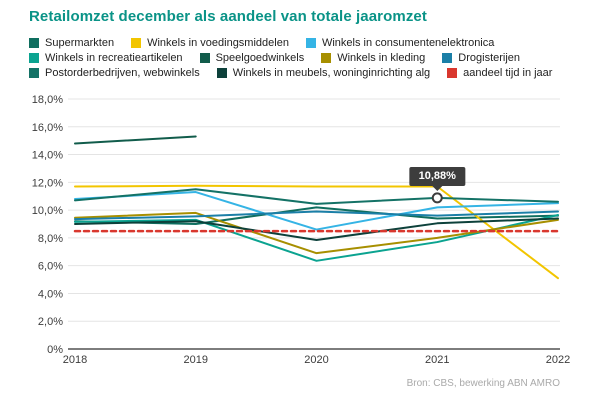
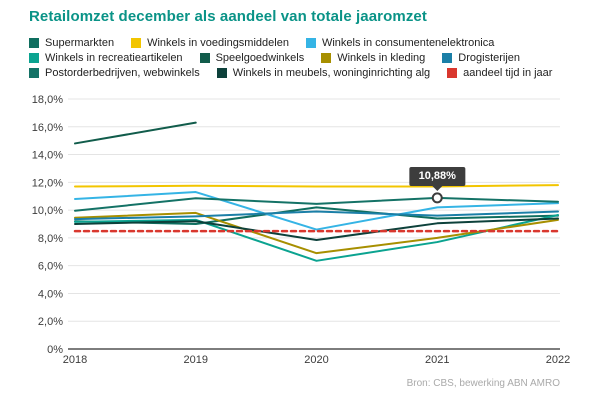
Postorderbedrijven, webwinkels/2018: 10,7% -> 9,9%
Speelgoedwinkels/2019: 15,3% -> 16,3%
Postorderbedrijven, webwinkels/2019: 11,5% -> 10,8%
Winkels in voedingsmiddelen/2022: 5,1% -> 11,8%
